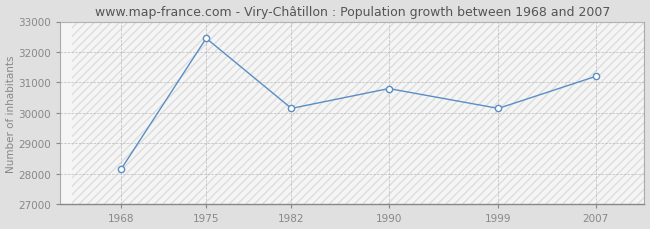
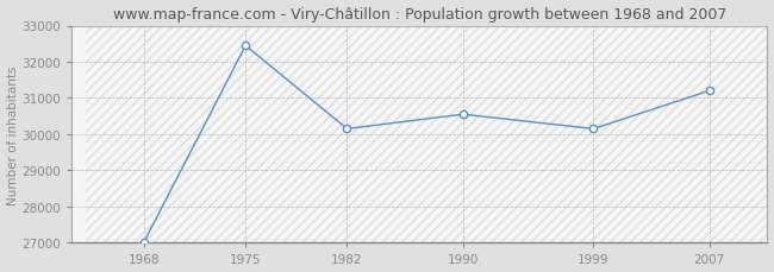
1968: 28150 -> 27030
1990: 30800 -> 30550
